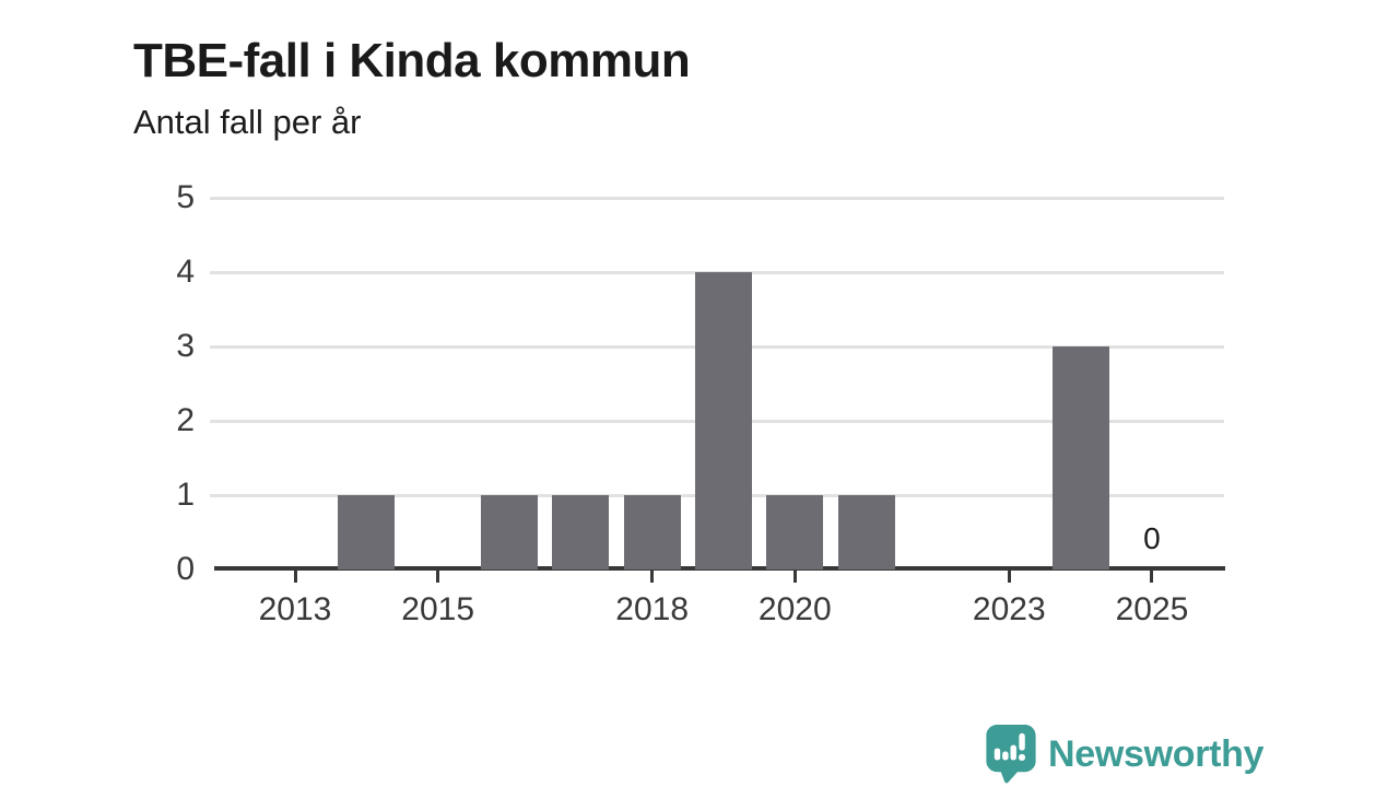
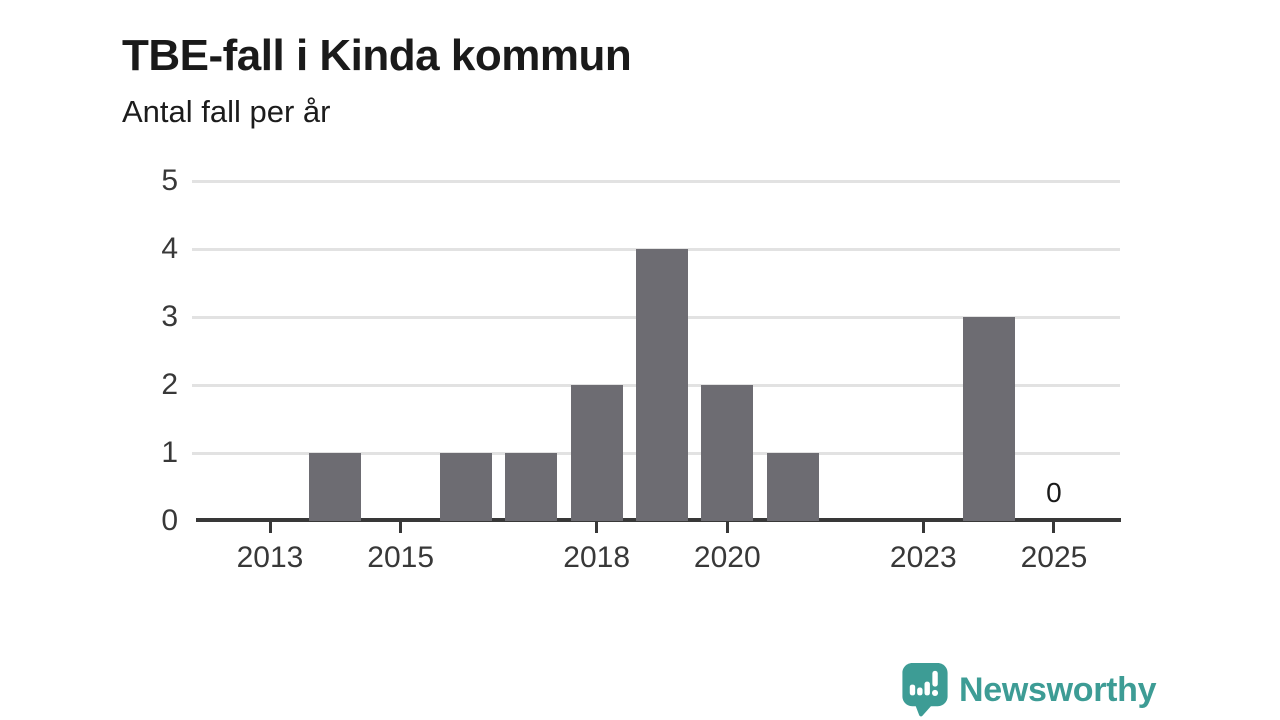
2018: 1 -> 2
2020: 1 -> 2
